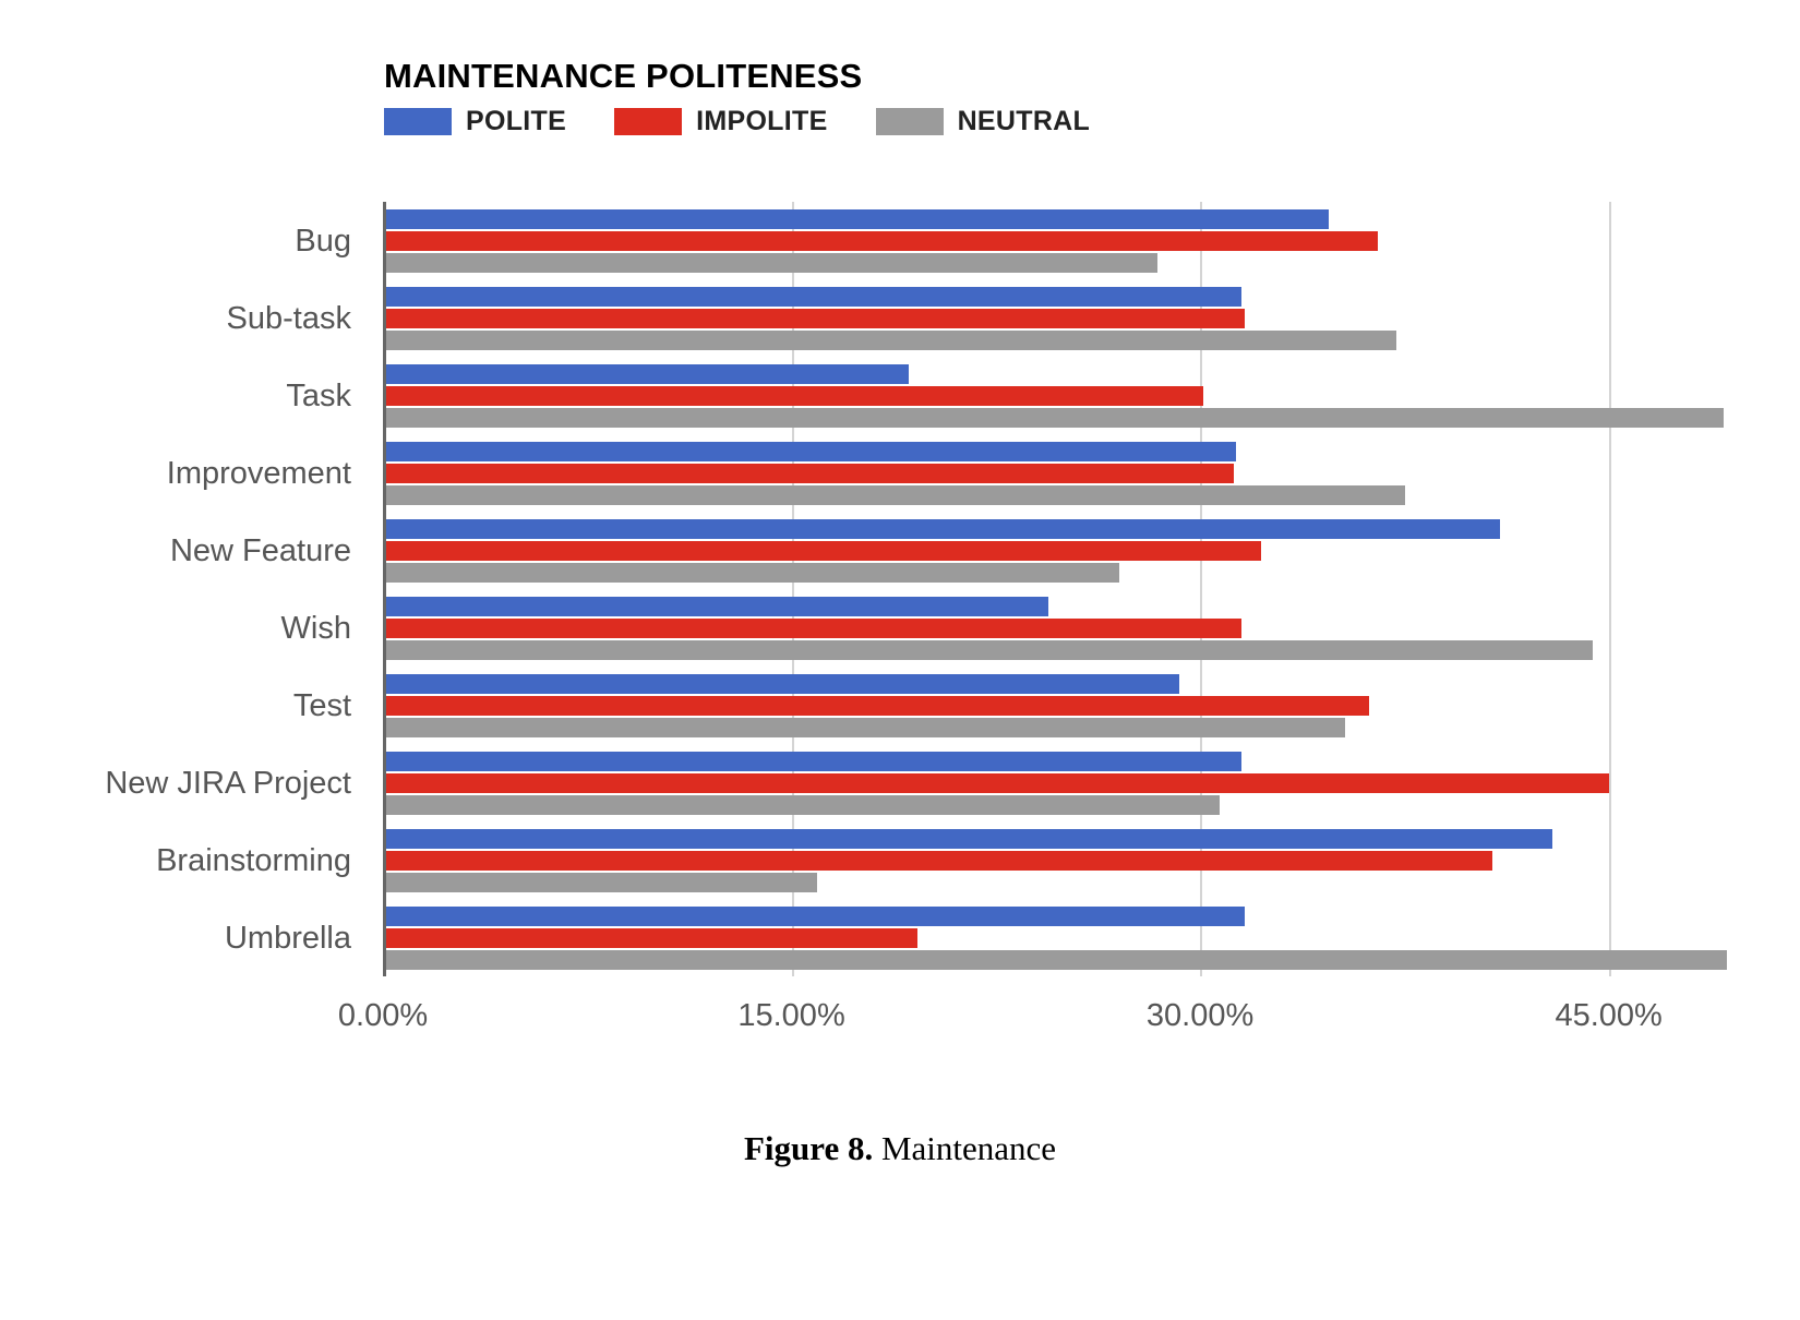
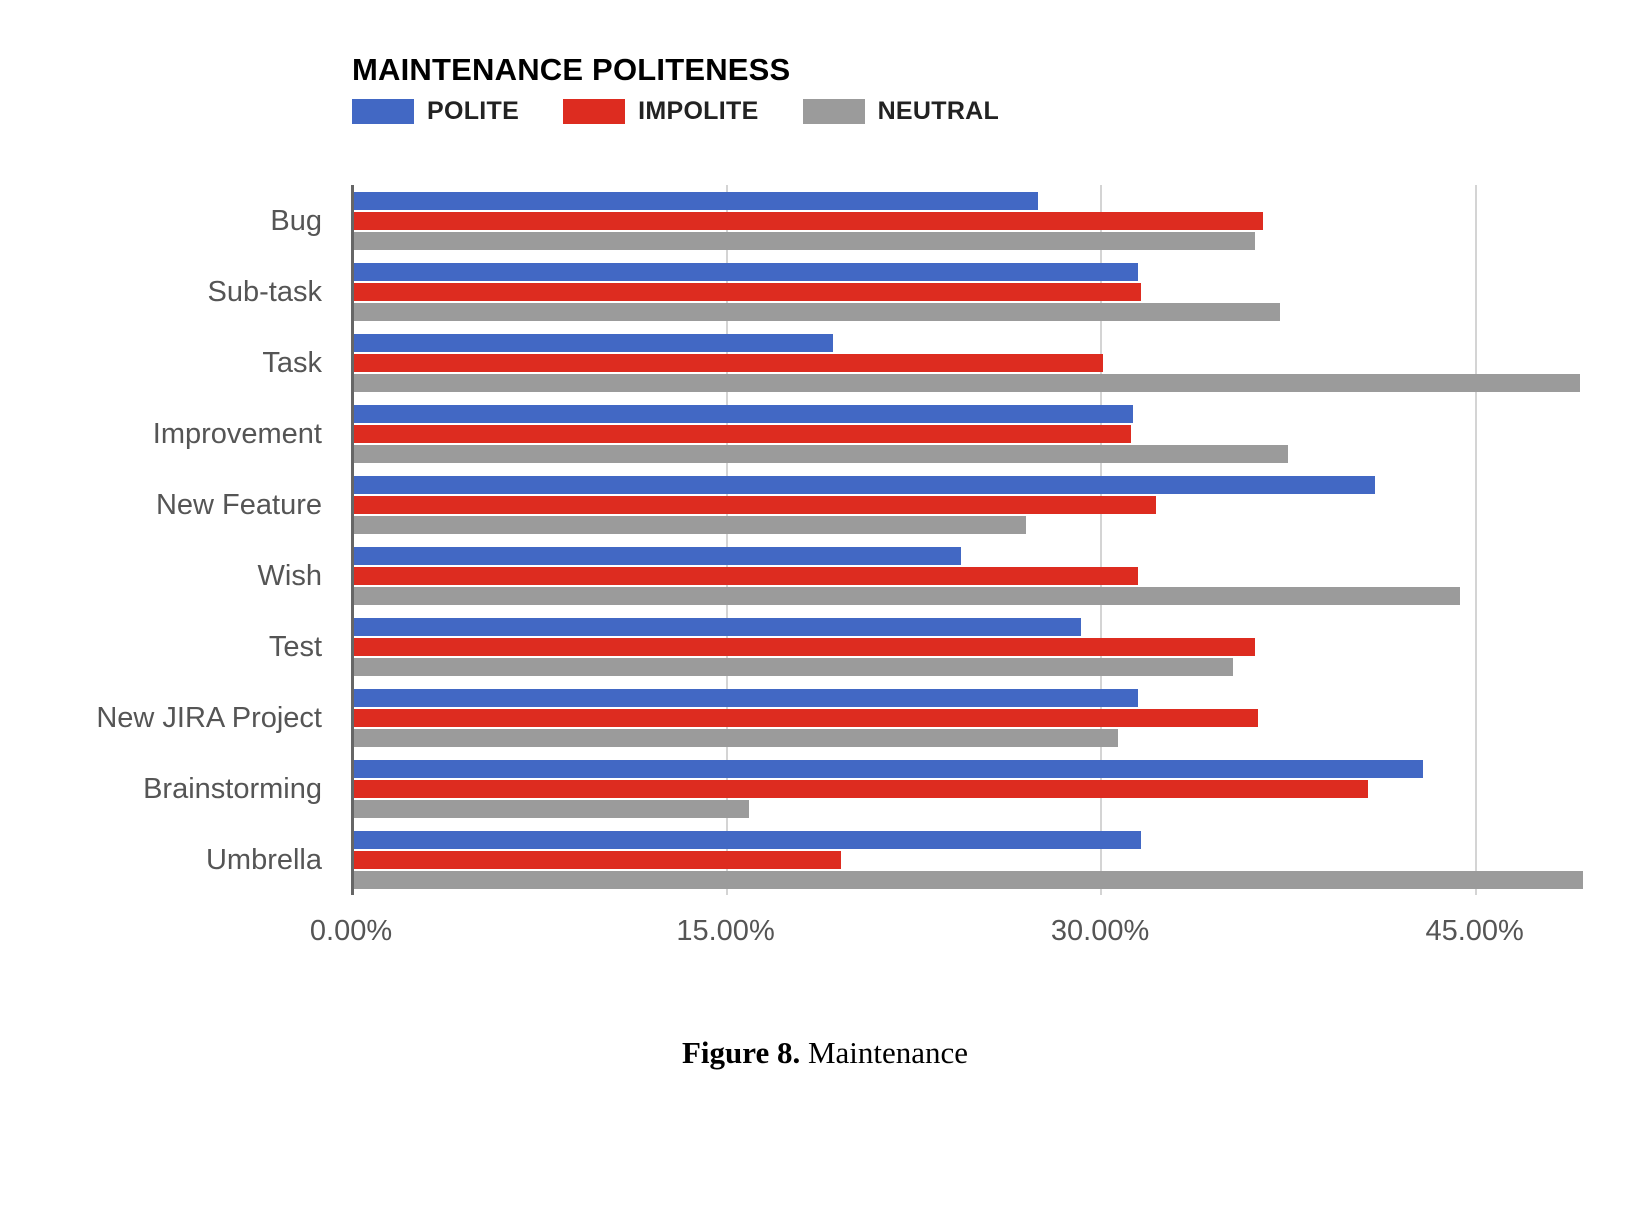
POLITE/Bug: 34.6% -> 27.4%
NEUTRAL/Bug: 28.3% -> 36.1%
IMPOLITE/New JIRA Project: 44.9% -> 36.2%
